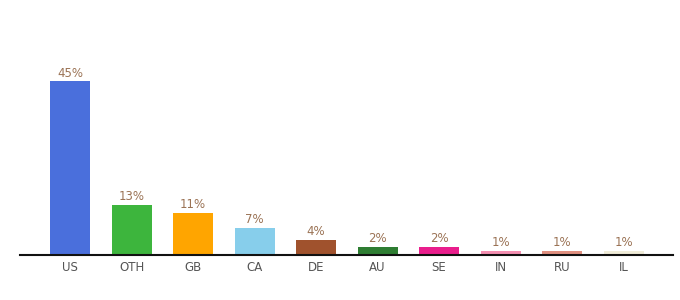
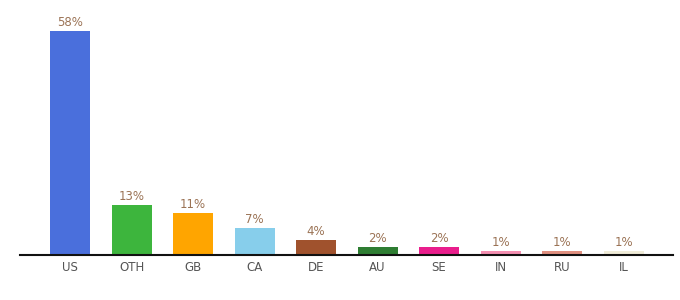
US: 45% -> 58%
